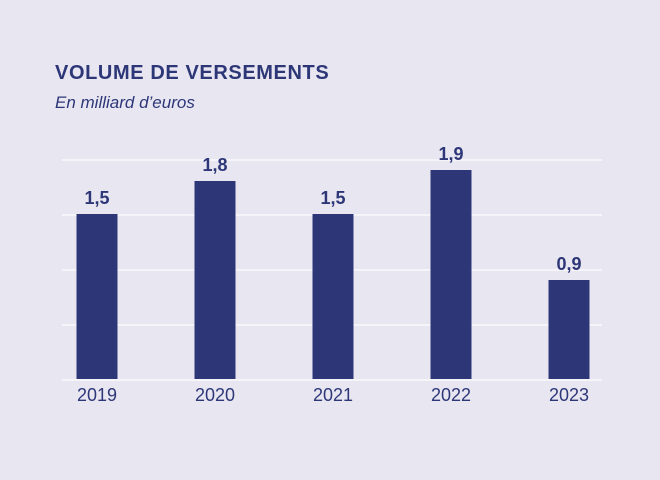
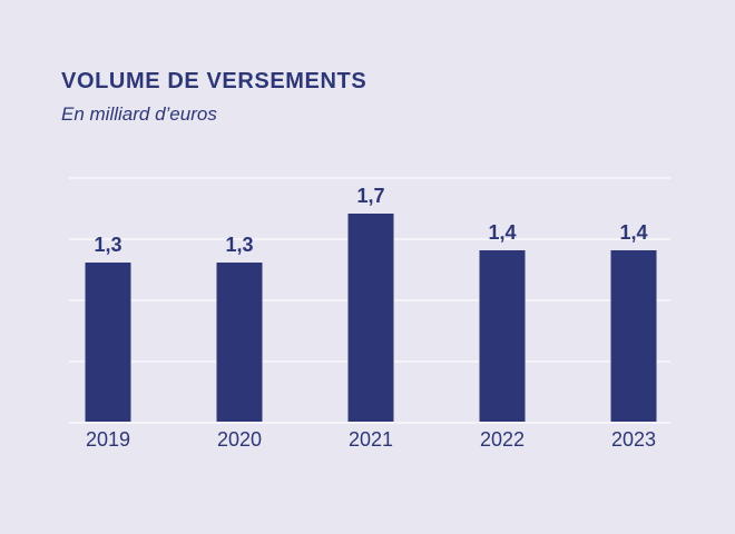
2019: 1,5 -> 1,3
2020: 1,8 -> 1,3
2021: 1,5 -> 1,7
2022: 1,9 -> 1,4
2023: 0,9 -> 1,4
